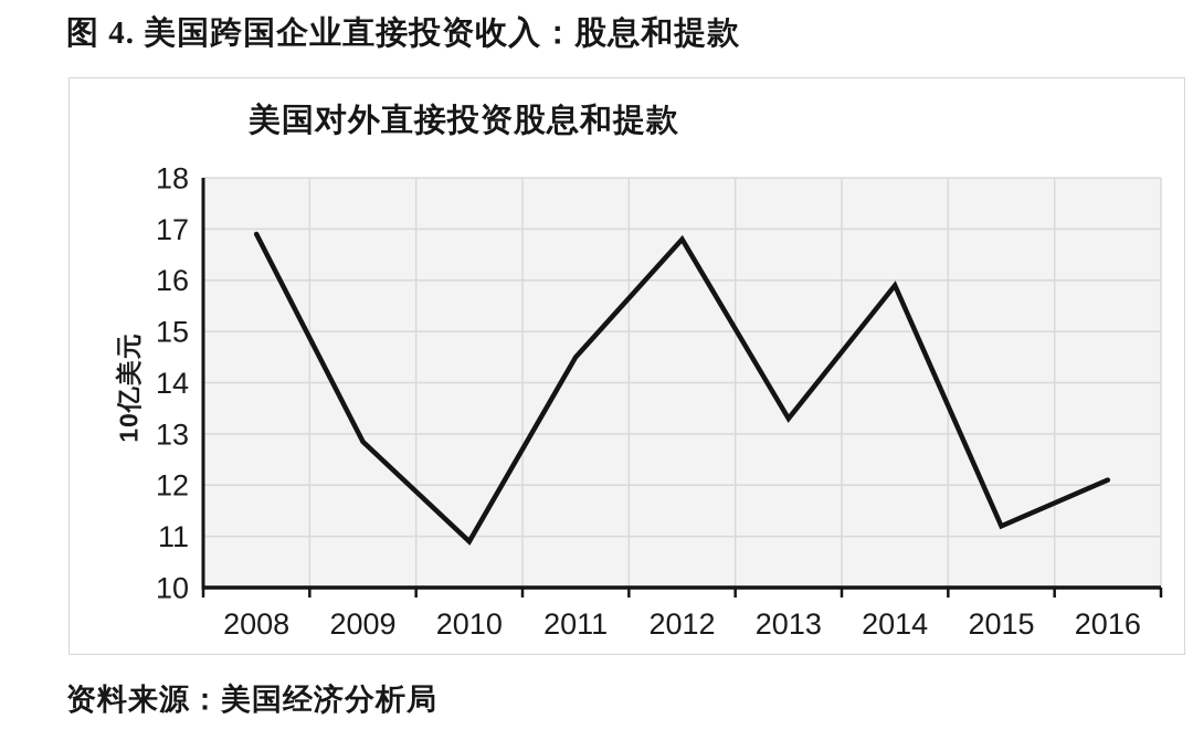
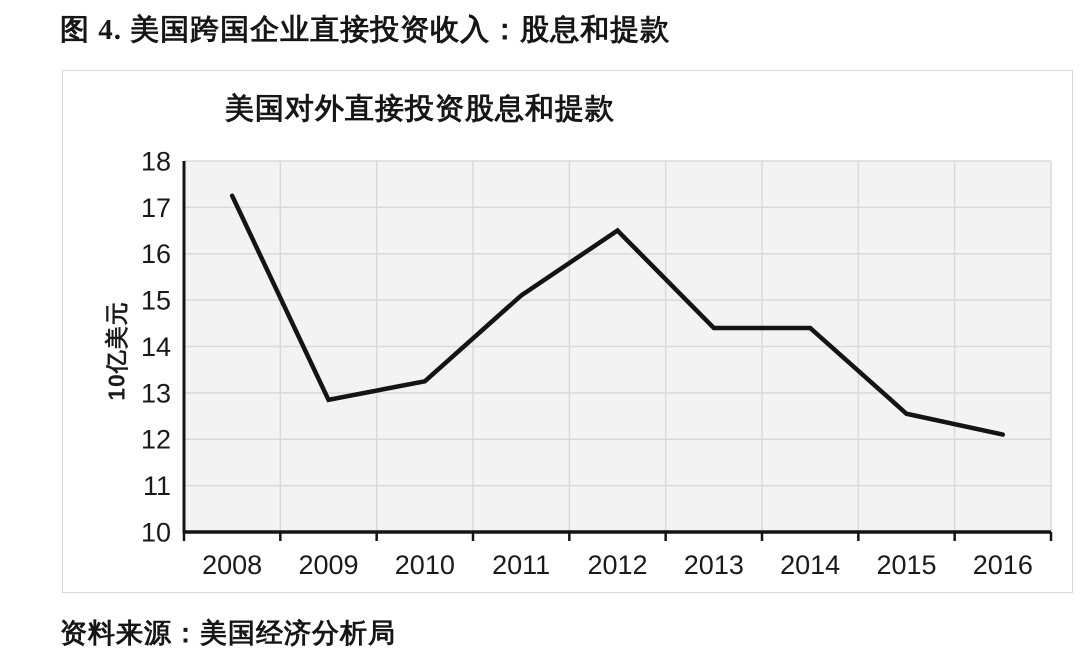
2008: 16.9 -> 17.2
2010: 10.9 -> 13.2
2011: 14.5 -> 15.1
2012: 16.8 -> 16.5
2013: 13.3 -> 14.4
2014: 15.9 -> 14.4
2015: 11.2 -> 12.6
